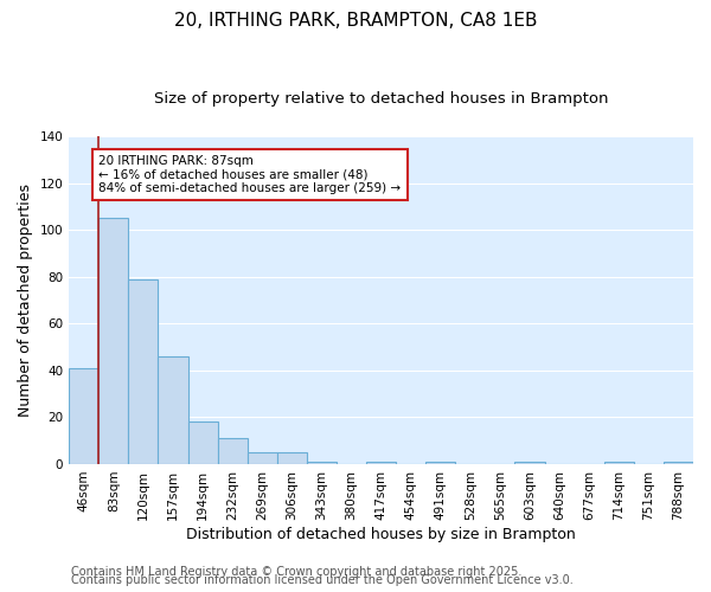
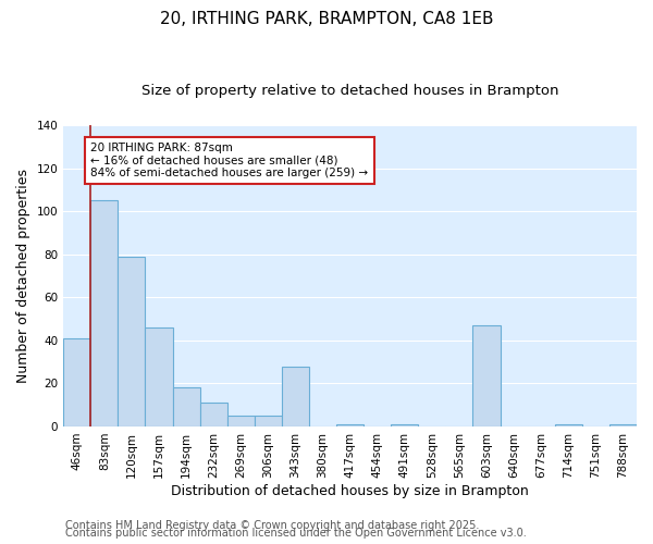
343sqm: 1 -> 28
603sqm: 1 -> 47
